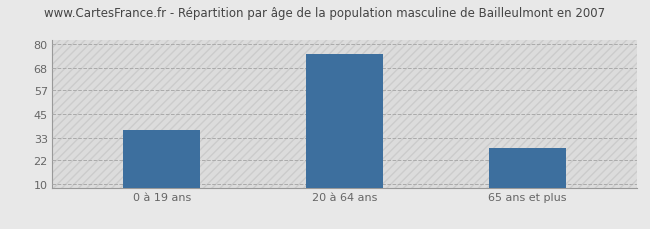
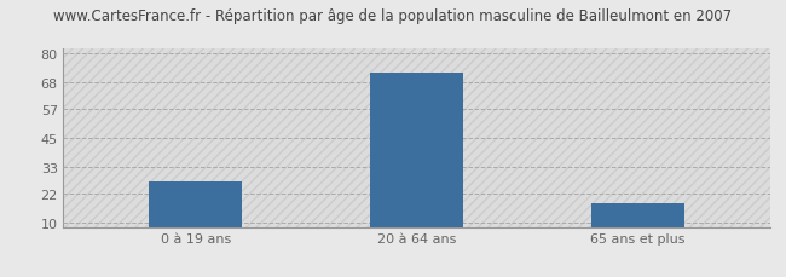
0 à 19 ans: 37 -> 27
20 à 64 ans: 75 -> 72
65 ans et plus: 28 -> 18
